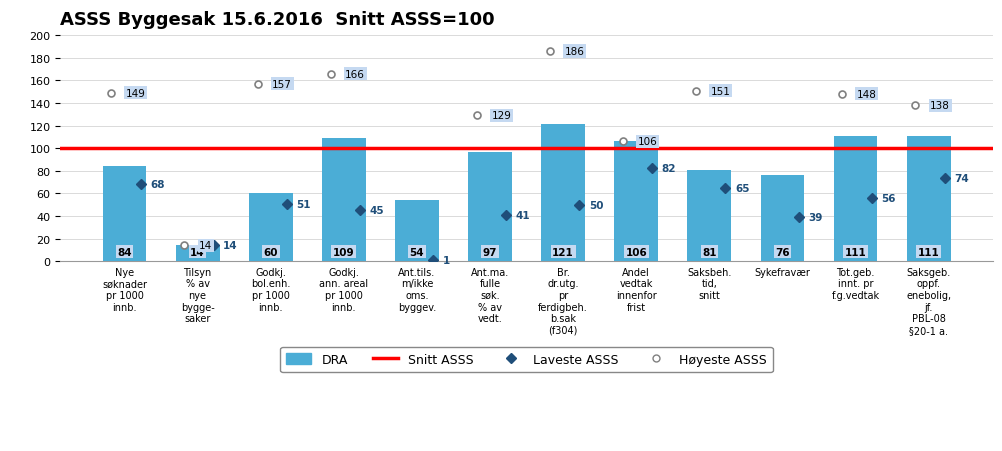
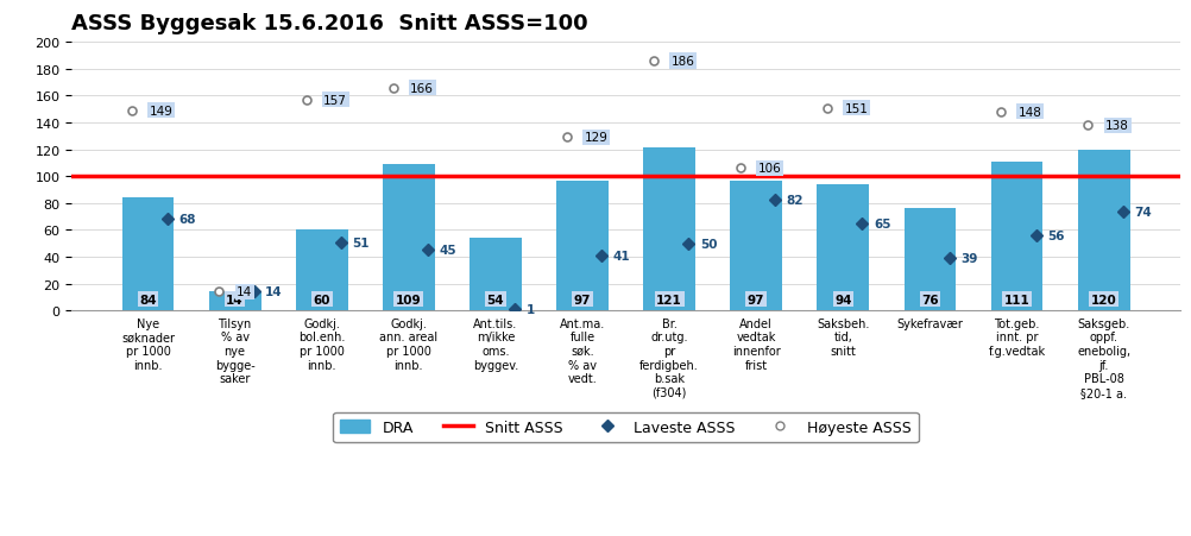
Andel vedtak innenfor frist: 106 -> 97
Saksbeh. tid, snitt: 81 -> 94
Saksgeb. oppf. enebolig, jf. PBL-08 §20-1 a.: 111 -> 120
